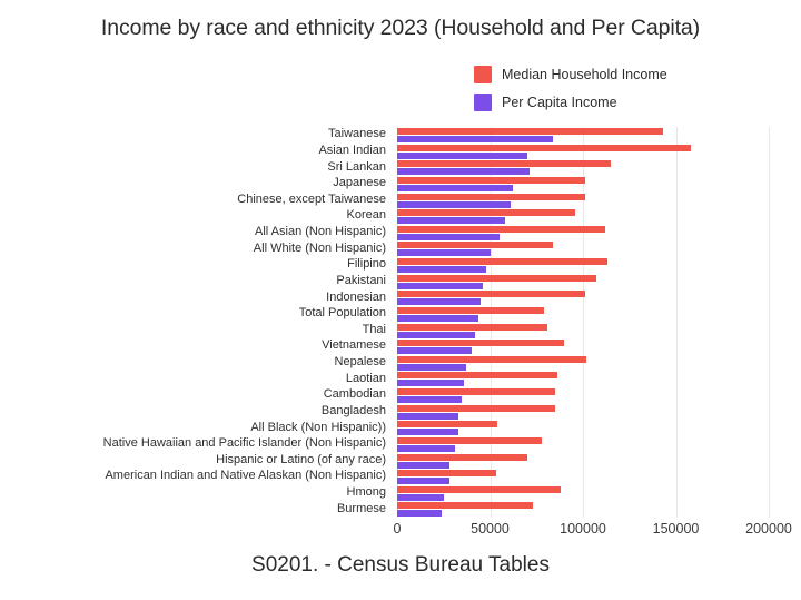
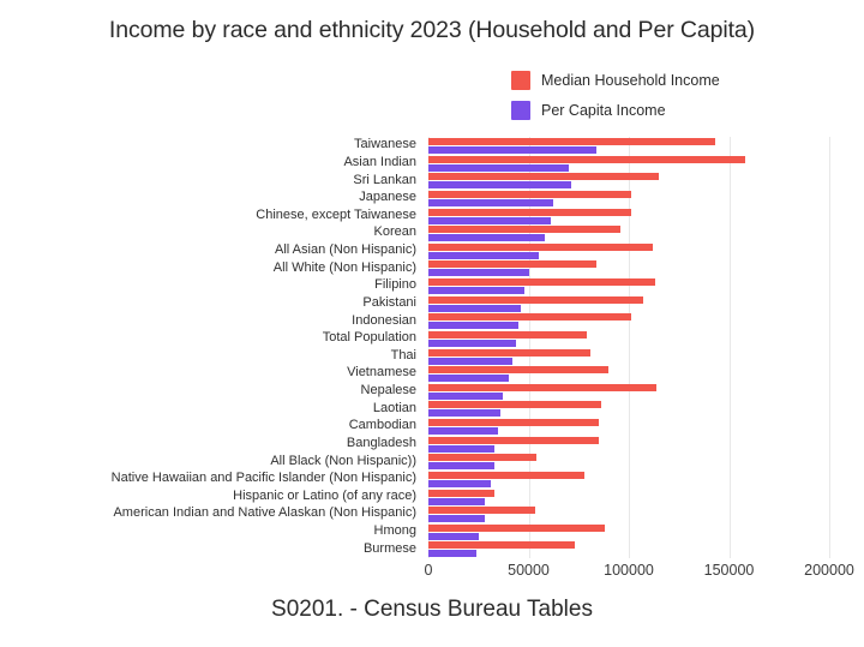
Median Household Income/Nepalese: 102000 -> 114000
Median Household Income/Hispanic or Latino (of any race): 70000 -> 33000
